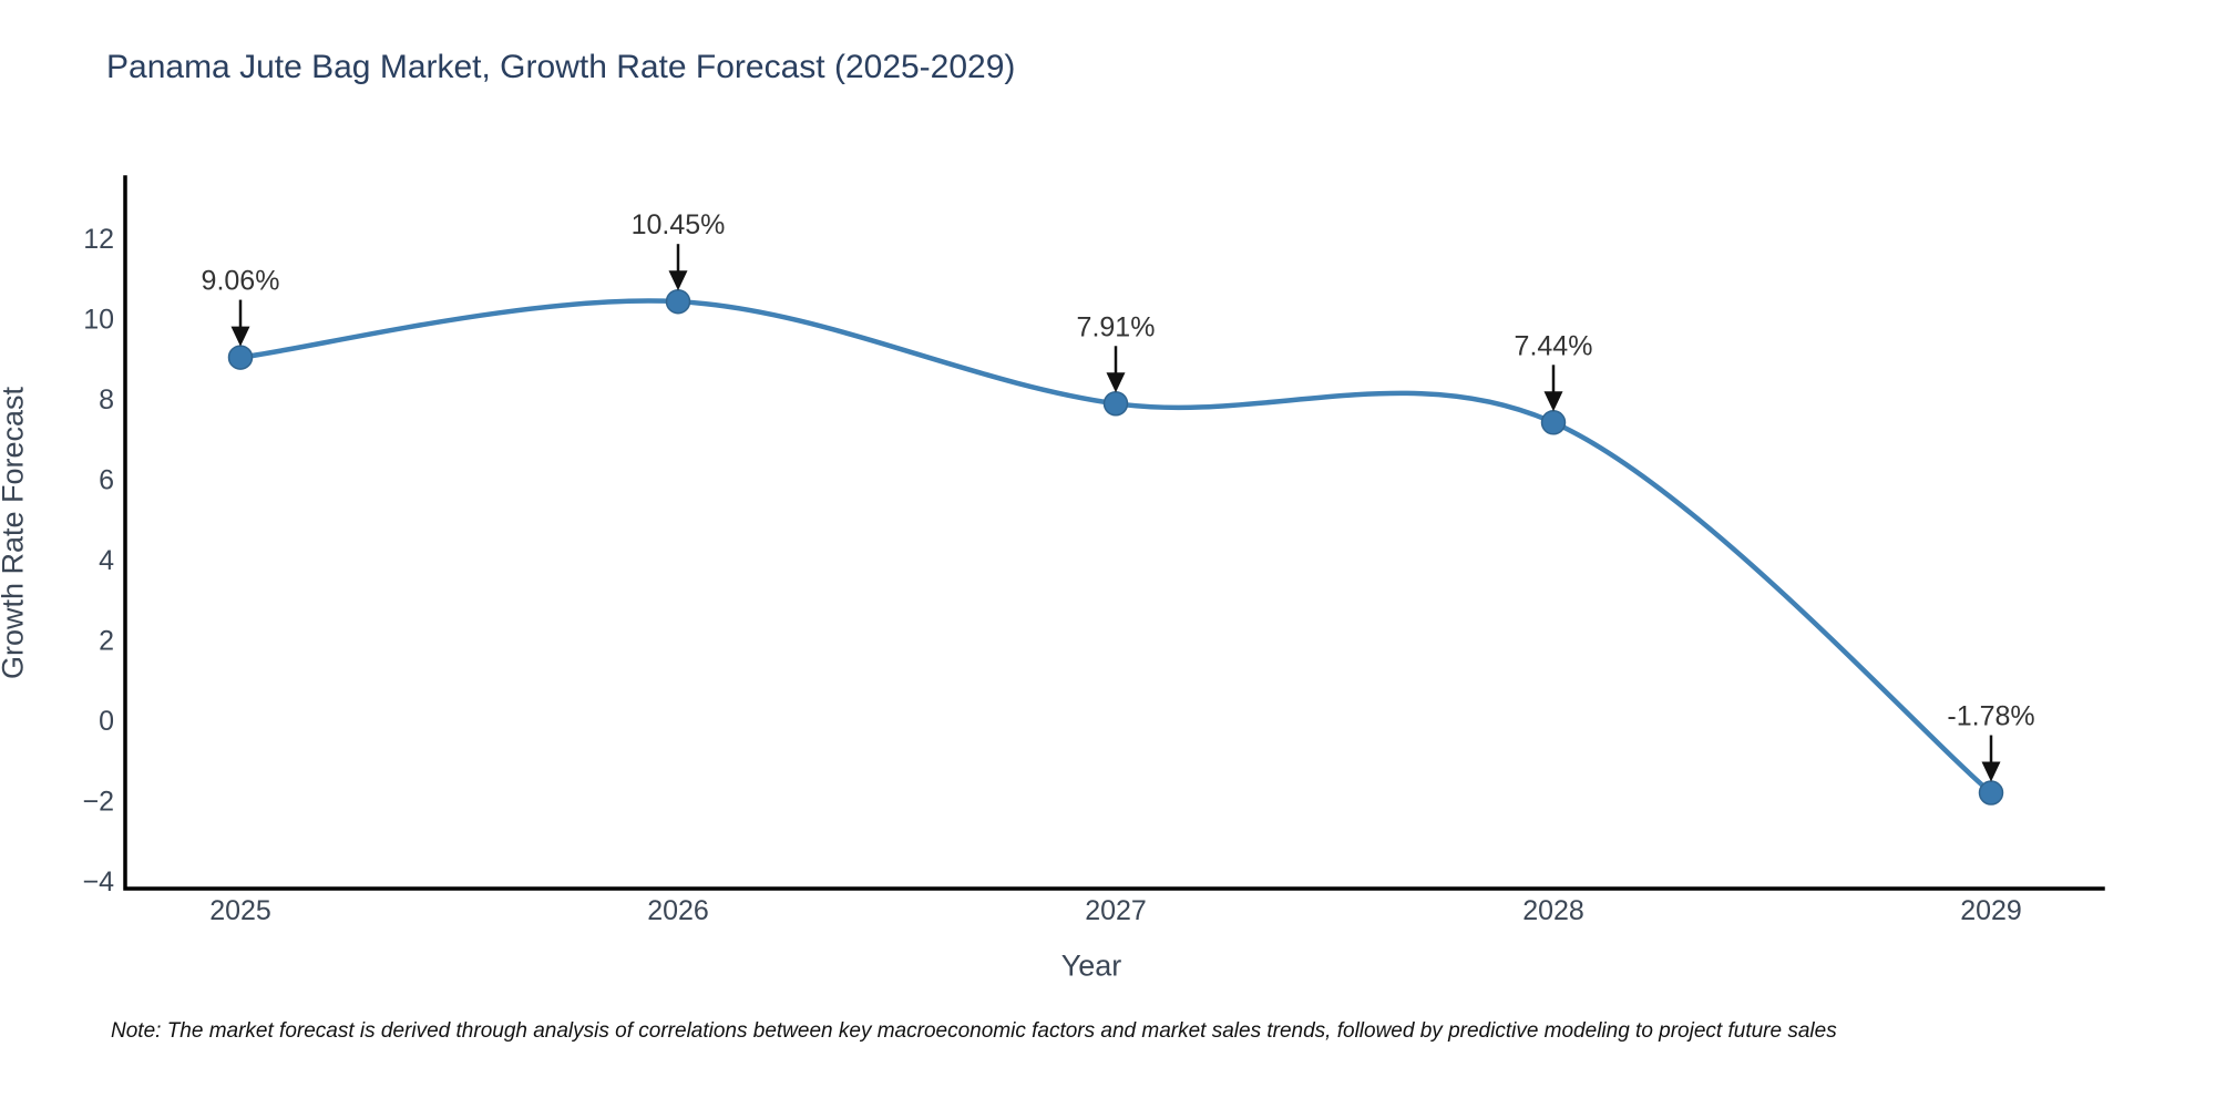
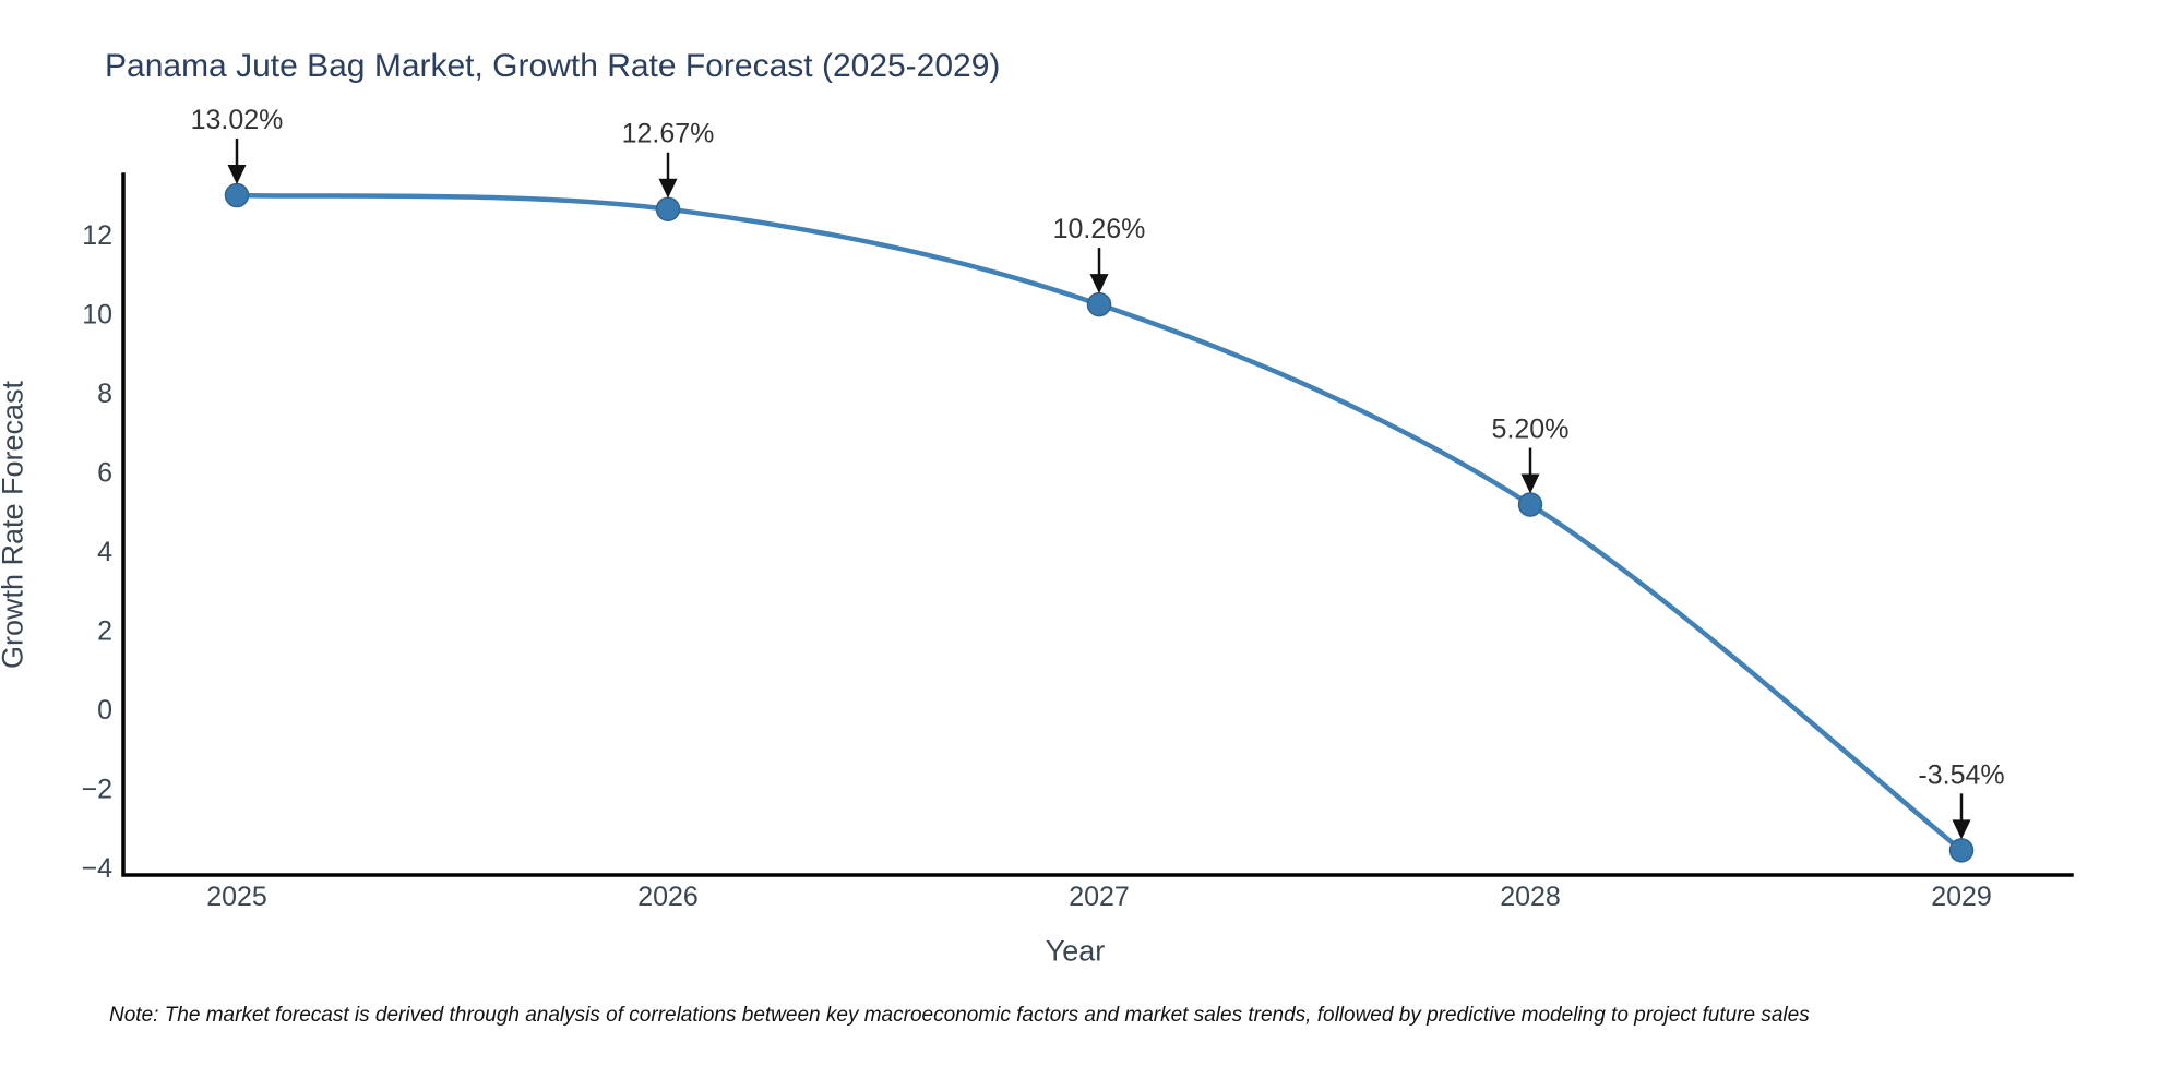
2025: 9.06% -> 13.02%
2026: 10.45% -> 12.67%
2027: 7.91% -> 10.26%
2028: 7.44% -> 5.20%
2029: -1.78% -> -3.54%
